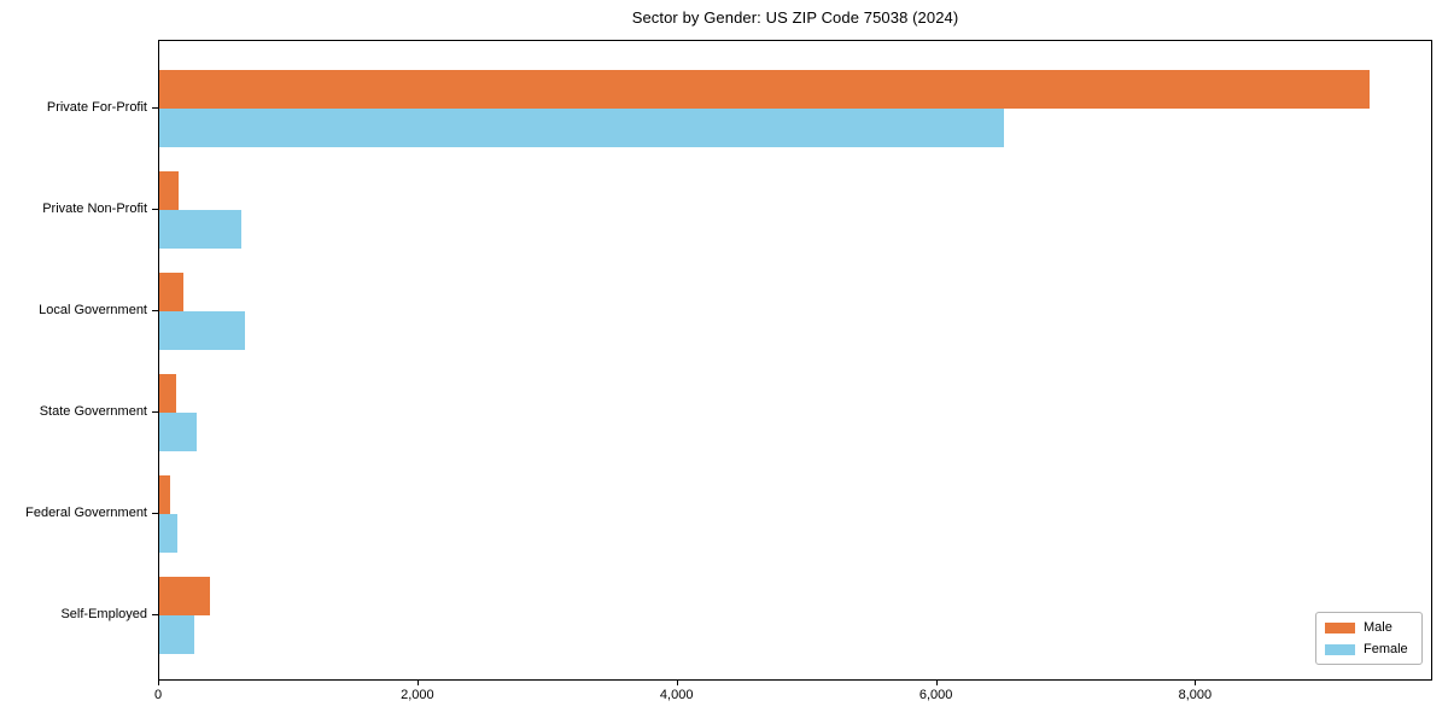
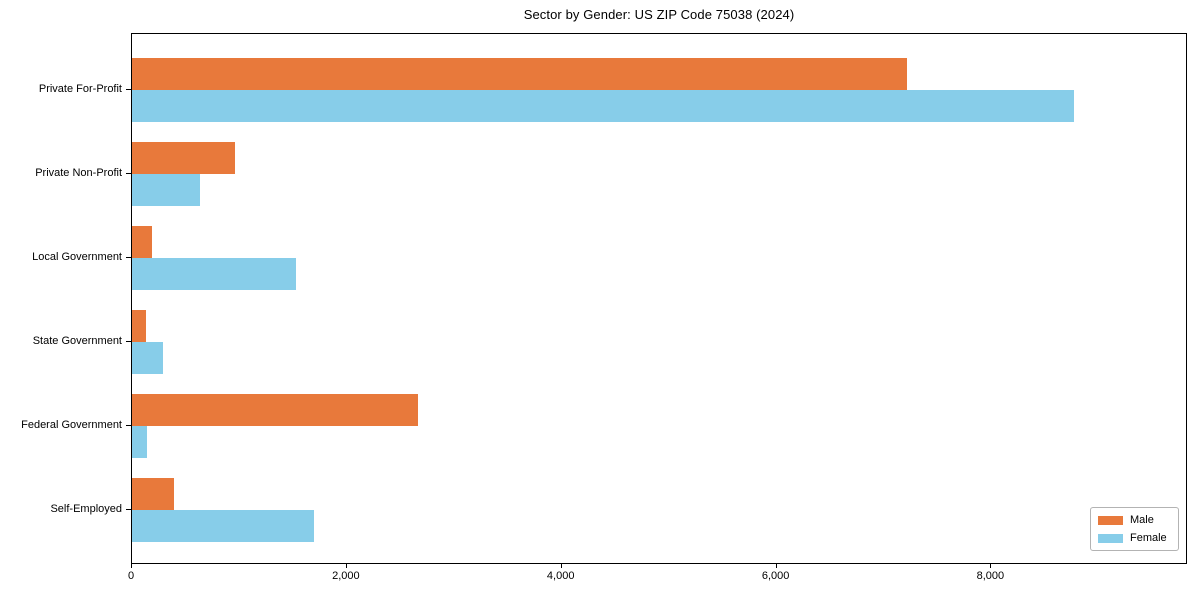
Male/Private For-Profit: 9340 -> 7210
Female/Private For-Profit: 6520 -> 8770
Male/Private Non-Profit: 140 -> 960
Female/Local Government: 660 -> 1530
Male/Federal Government: 80 -> 2660
Female/Self-Employed: 270 -> 1690
